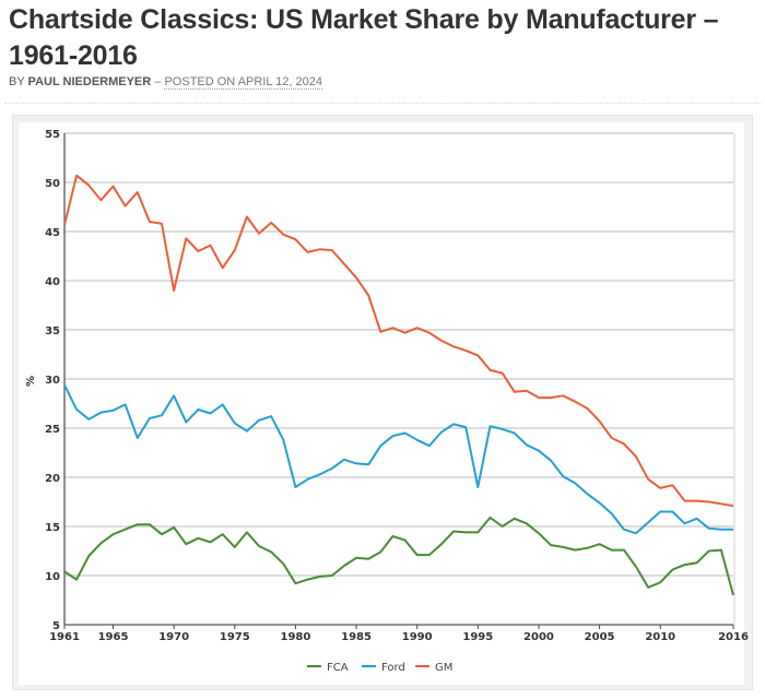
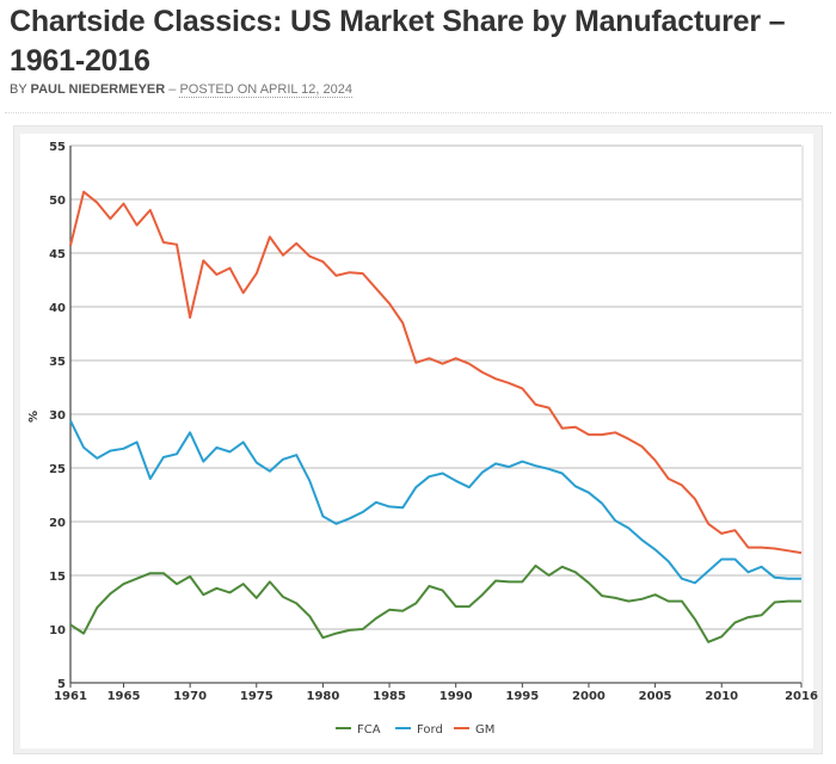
Ford/1980: 19 -> 20
Ford/1995: 19 -> 26
FCA/2016: 8 -> 13
